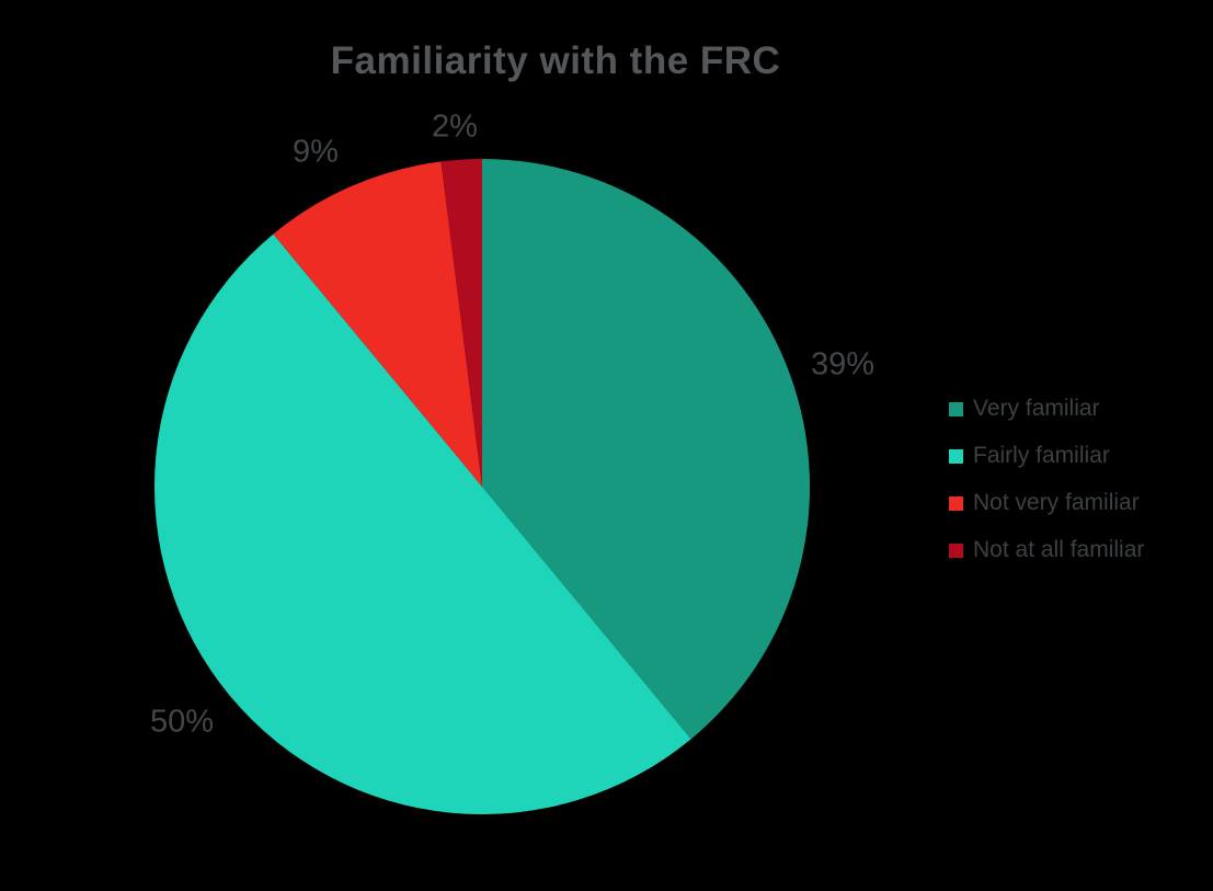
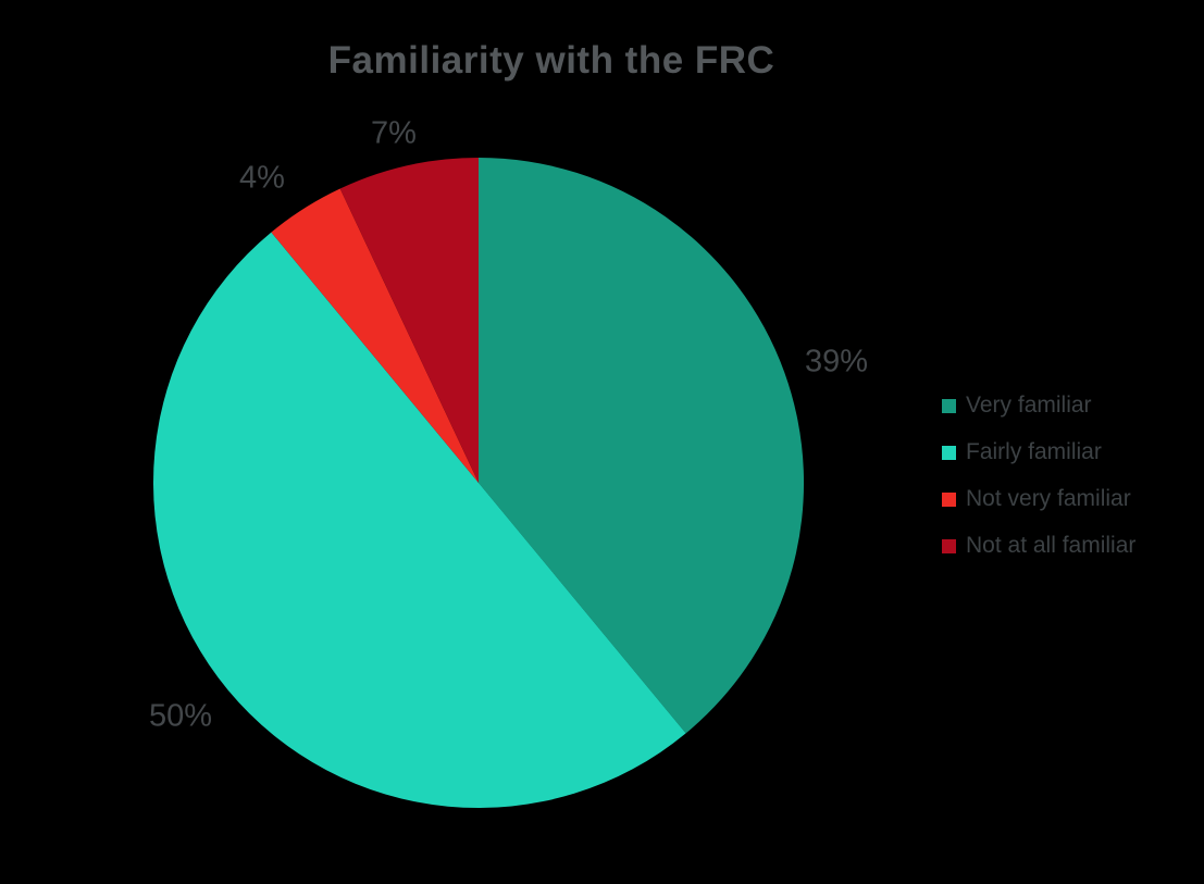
Not very familiar: 9% -> 4%
Not at all familiar: 2% -> 7%
